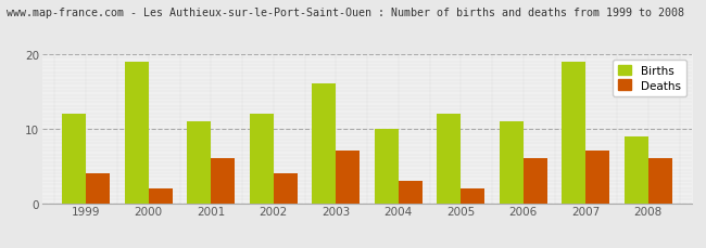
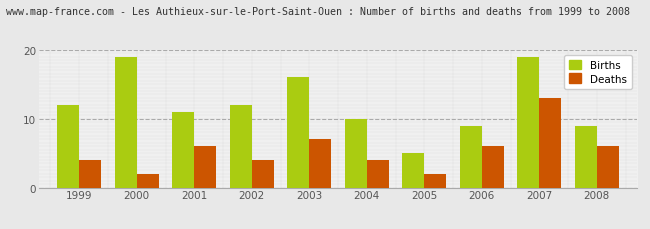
Deaths/2004: 3 -> 4
Births/2005: 12 -> 5
Births/2006: 11 -> 9
Deaths/2007: 7 -> 13
